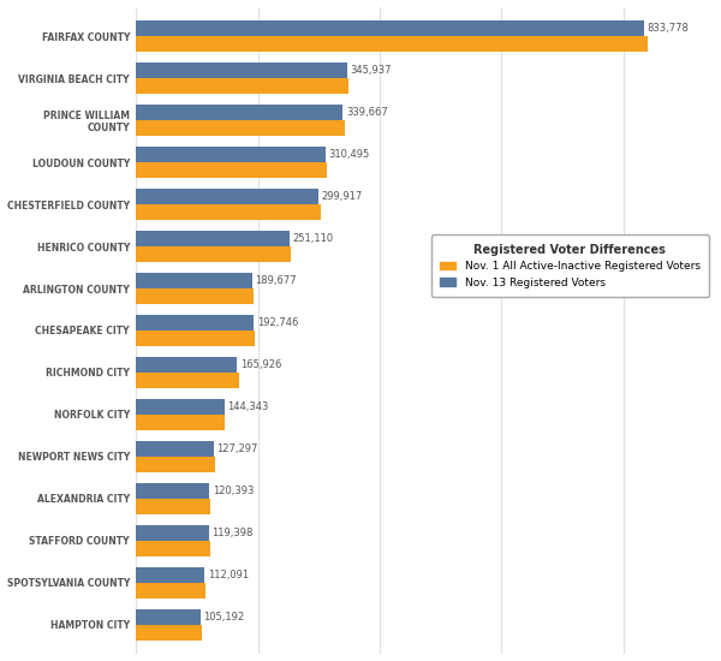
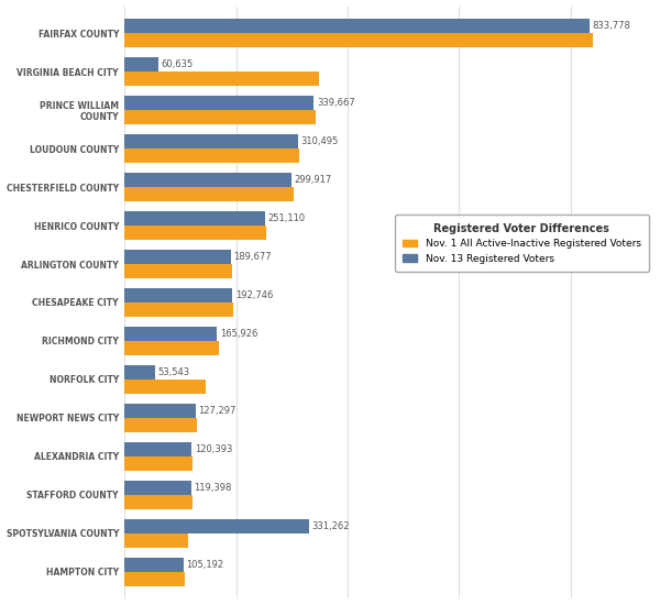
Nov. 13 Registered Voters/VIRGINIA BEACH CITY: 345,937 -> 60,635
Nov. 13 Registered Voters/NORFOLK CITY: 144,343 -> 53,543
Nov. 13 Registered Voters/SPOTSYLVANIA COUNTY: 112,091 -> 331,262
